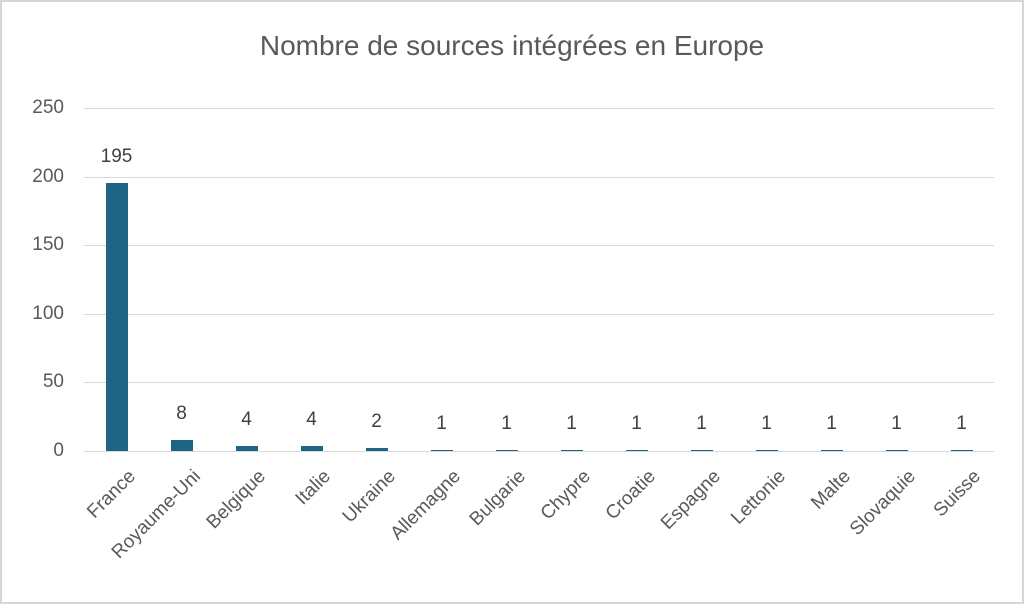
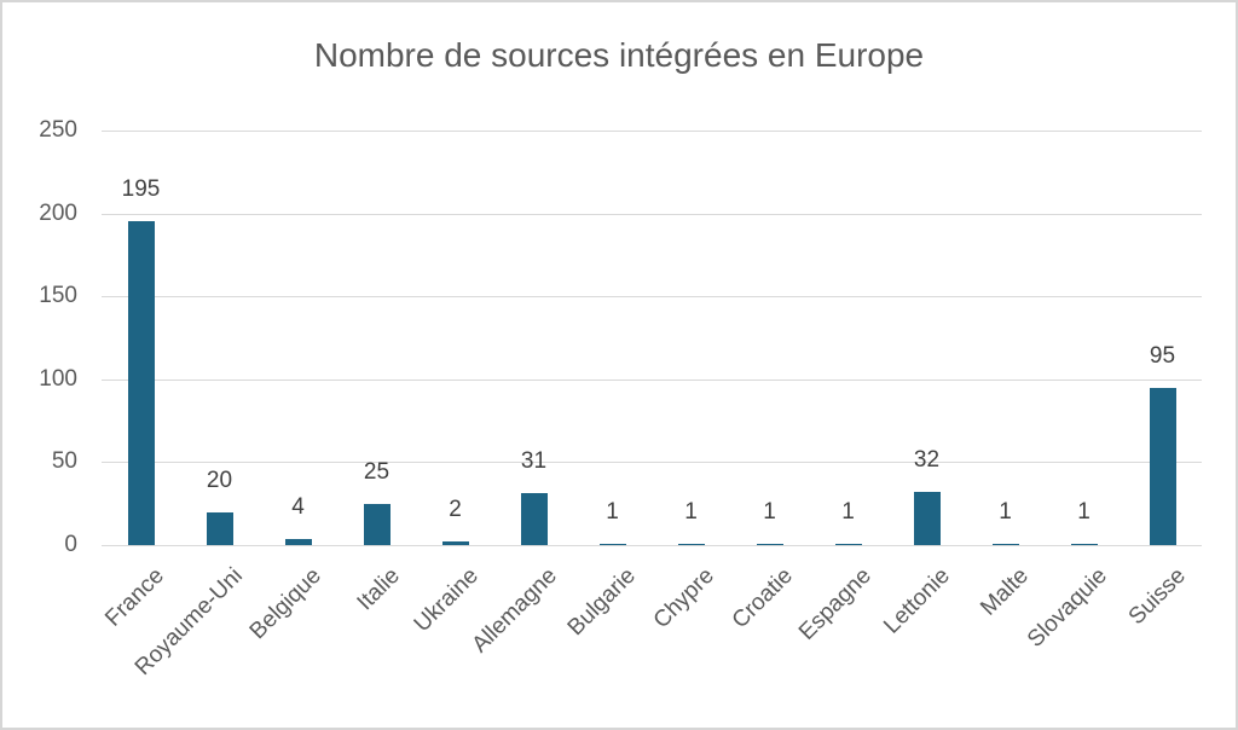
Royaume-Uni: 8 -> 20
Italie: 4 -> 25
Allemagne: 1 -> 31
Lettonie: 1 -> 32
Suisse: 1 -> 95
